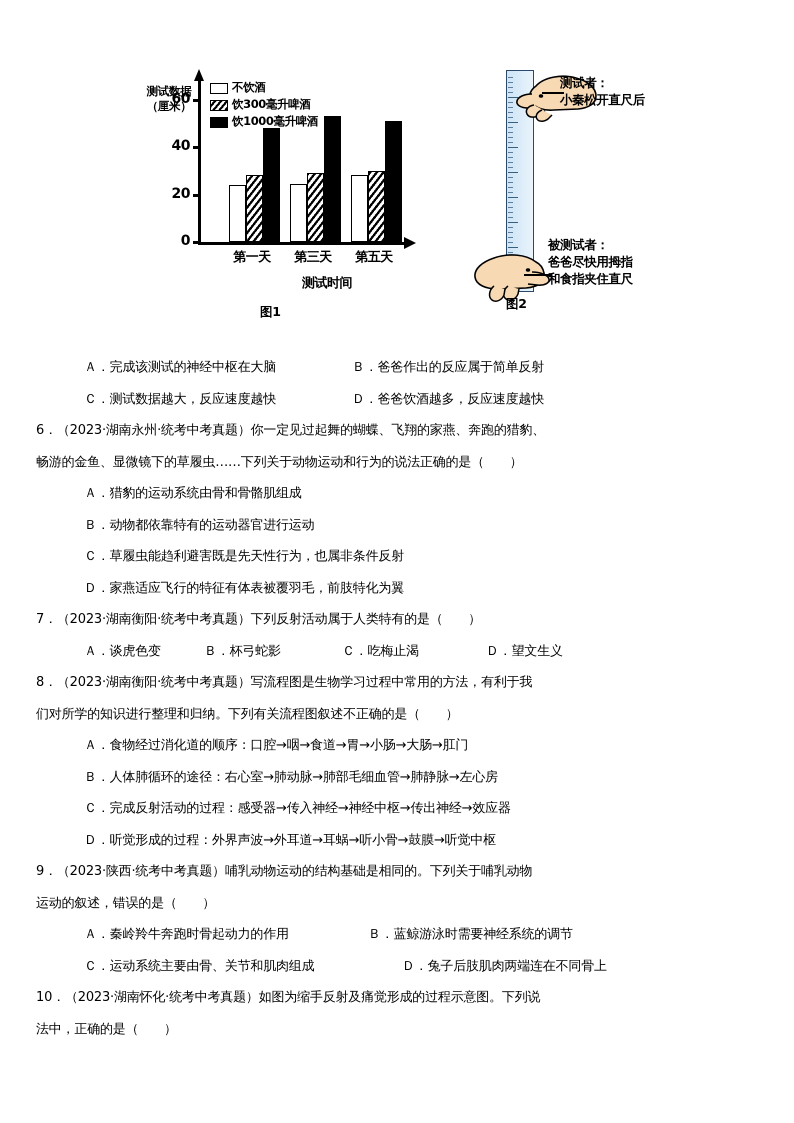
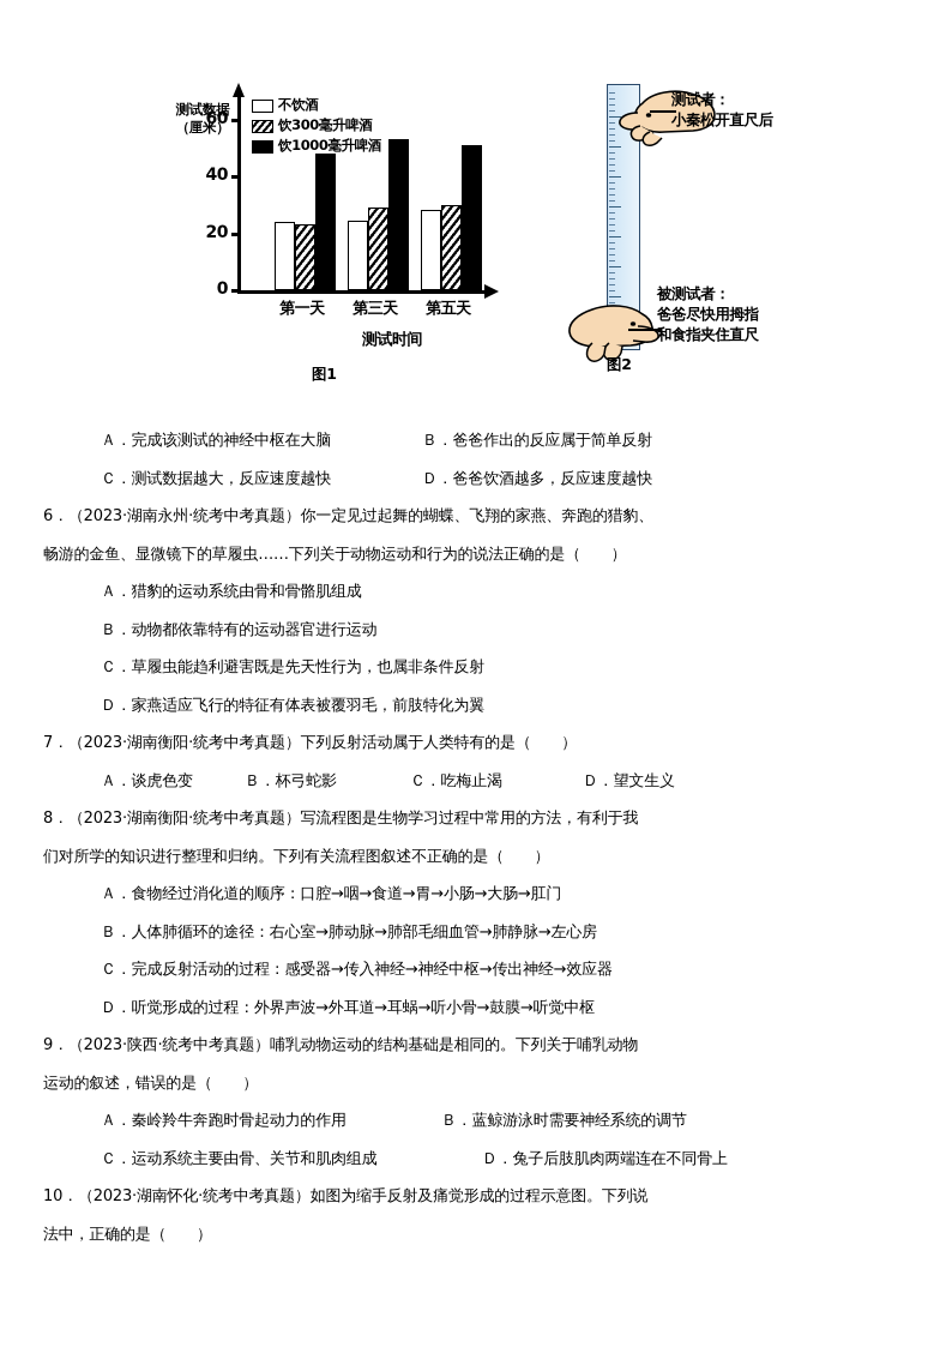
饮300毫升啤酒/第一天: 28 -> 23
